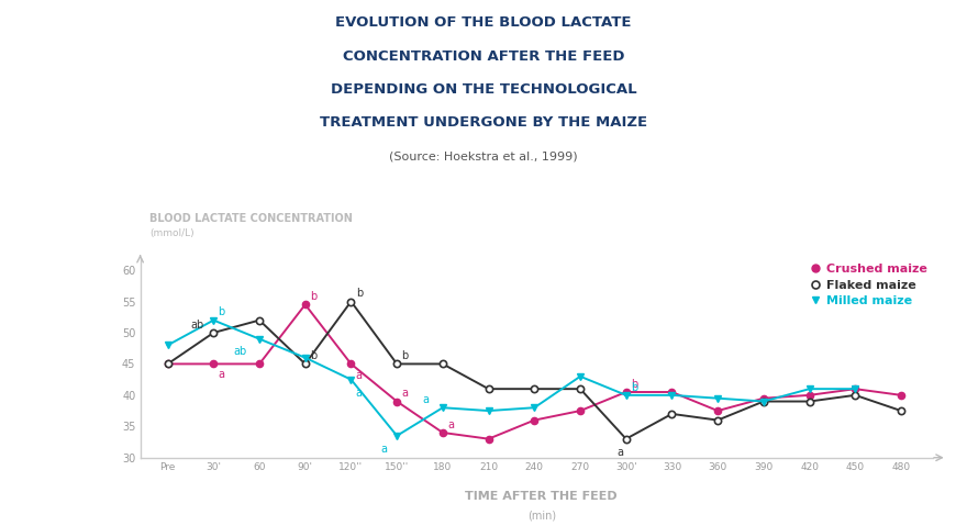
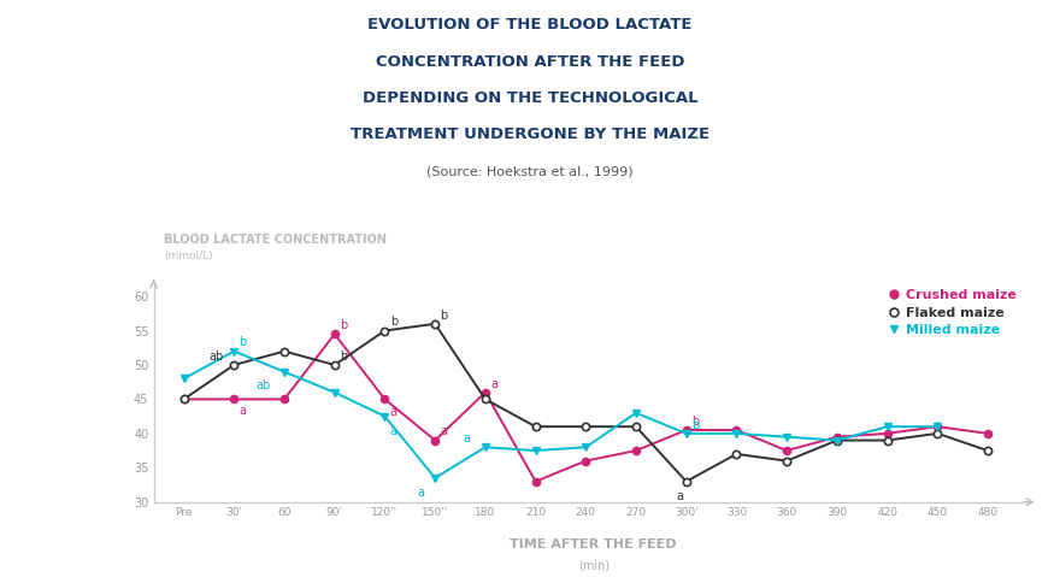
Flaked maize/90': 45.0 -> 50.0
Flaked maize/150'': 45.0 -> 56.0
Crushed maize/180: 34.0 -> 46.0
